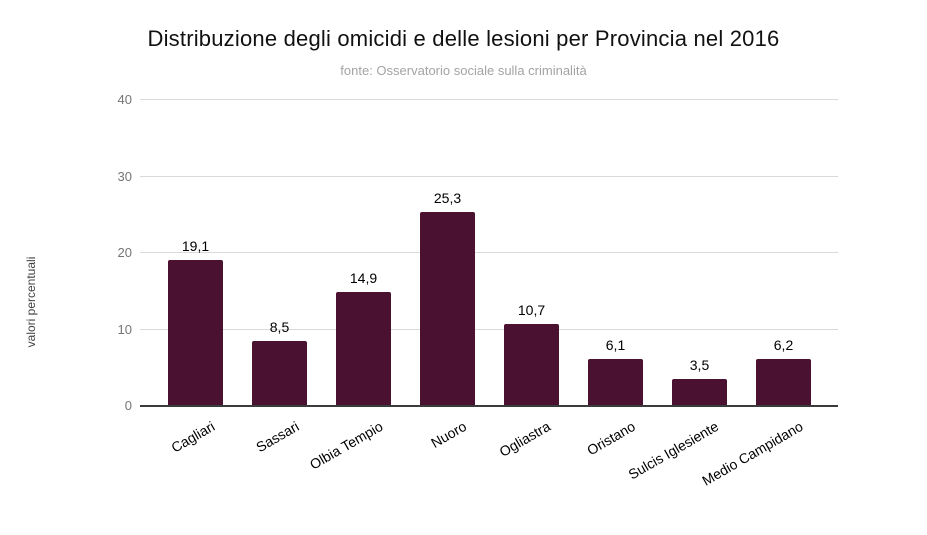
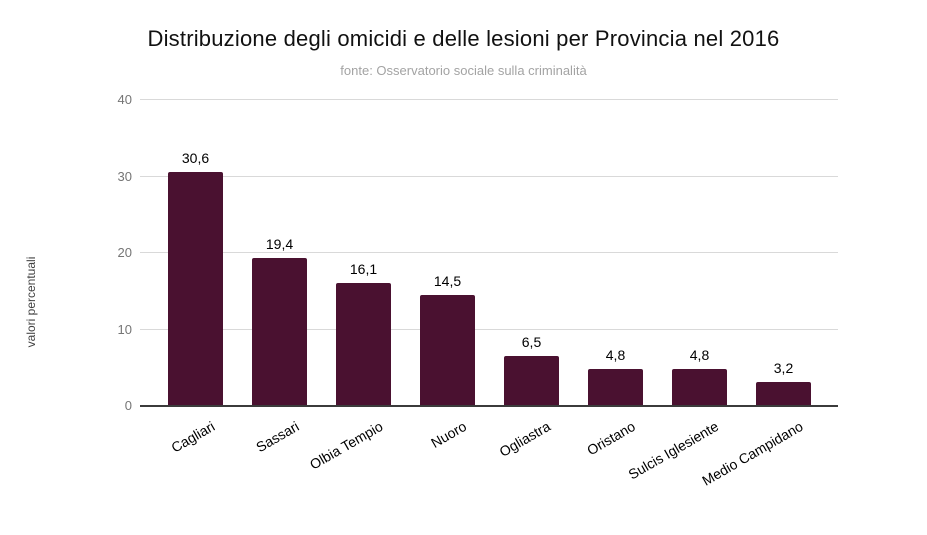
Cagliari: 19,1 -> 30,6
Sassari: 8,5 -> 19,4
Olbia Tempio: 14,9 -> 16,1
Nuoro: 25,3 -> 14,5
Ogliastra: 10,7 -> 6,5
Oristano: 6,1 -> 4,8
Sulcis Iglesiente: 3,5 -> 4,8
Medio Campidano: 6,2 -> 3,2
